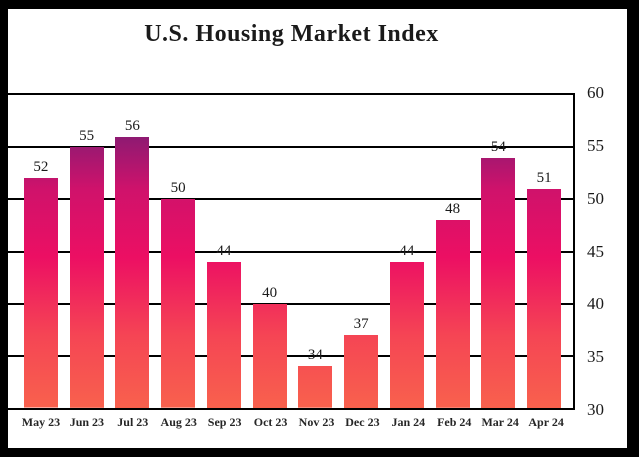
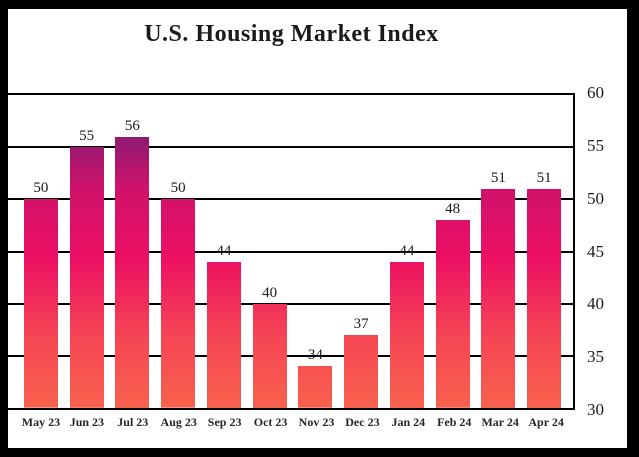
May 23: 52 -> 50
Mar 24: 54 -> 51
